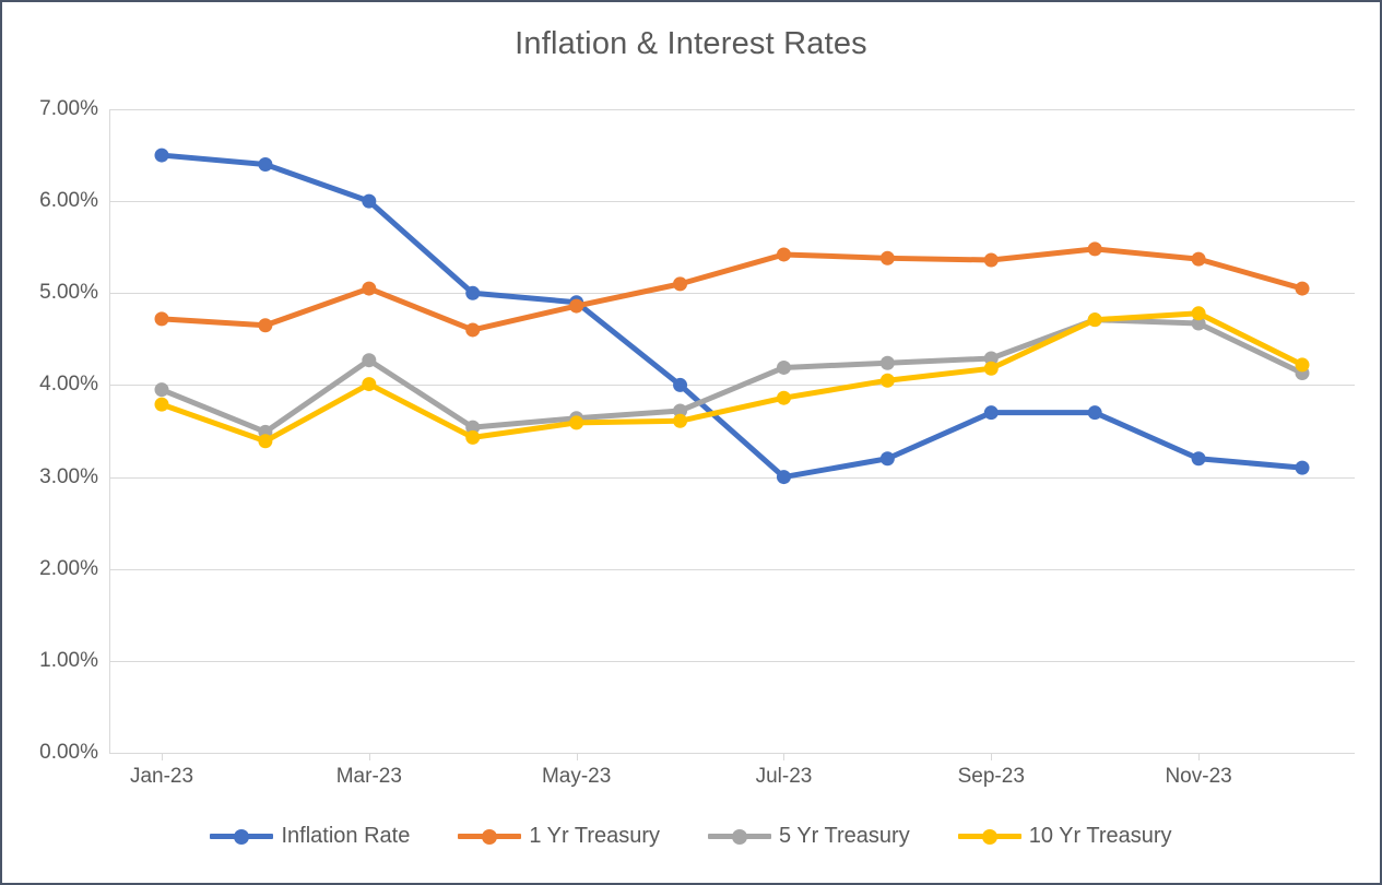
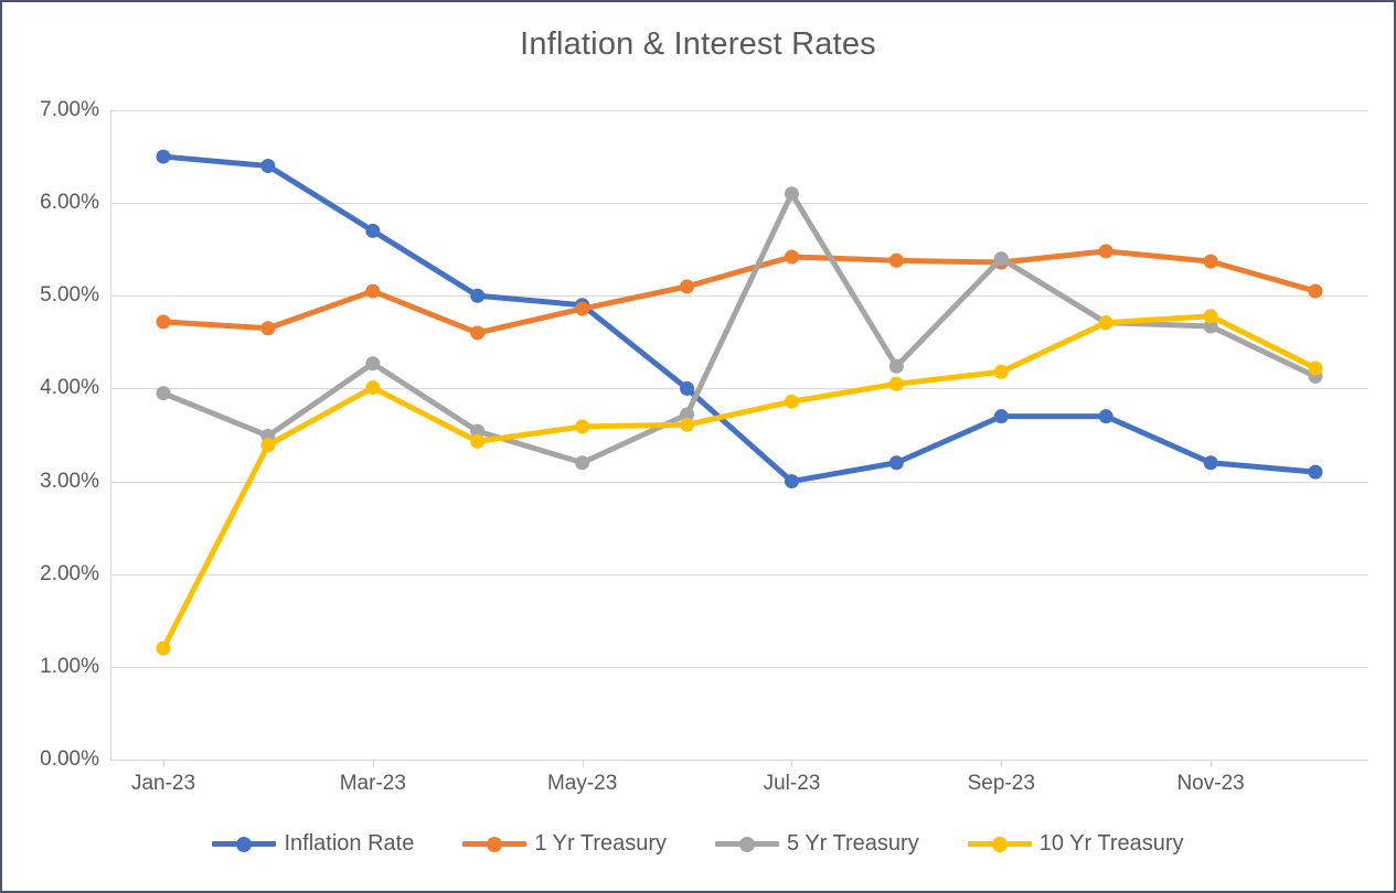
10 Yr Treasury/Jan-23: 3.8% -> 1.2%
Inflation Rate/Mar-23: 6.0% -> 5.7%
5 Yr Treasury/May-23: 3.6% -> 3.2%
5 Yr Treasury/Jul-23: 4.2% -> 6.1%
5 Yr Treasury/Sep-23: 4.3% -> 5.4%
